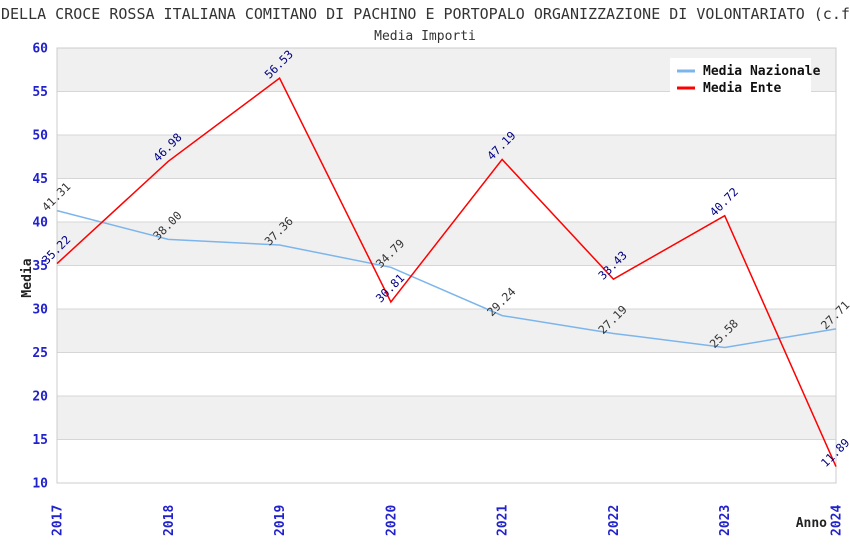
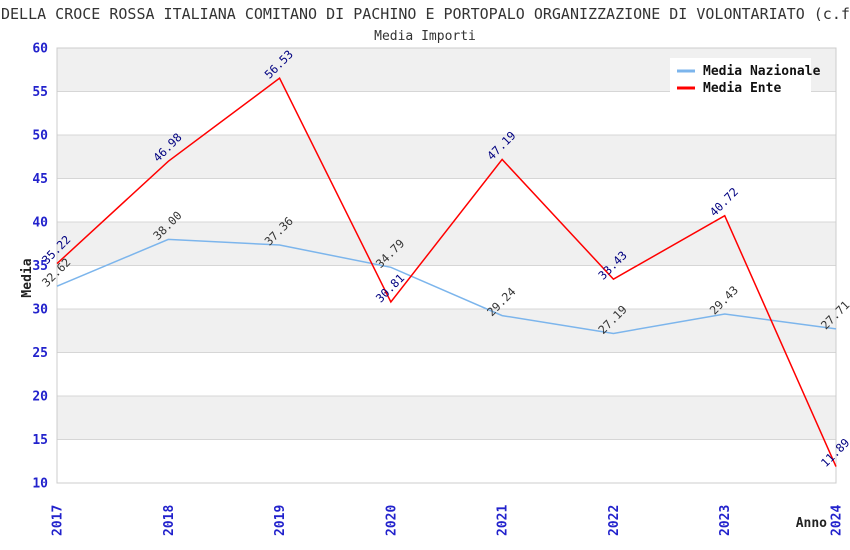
Media Nazionale/2017: 41.31 -> 32.62
Media Nazionale/2023: 25.58 -> 29.43
